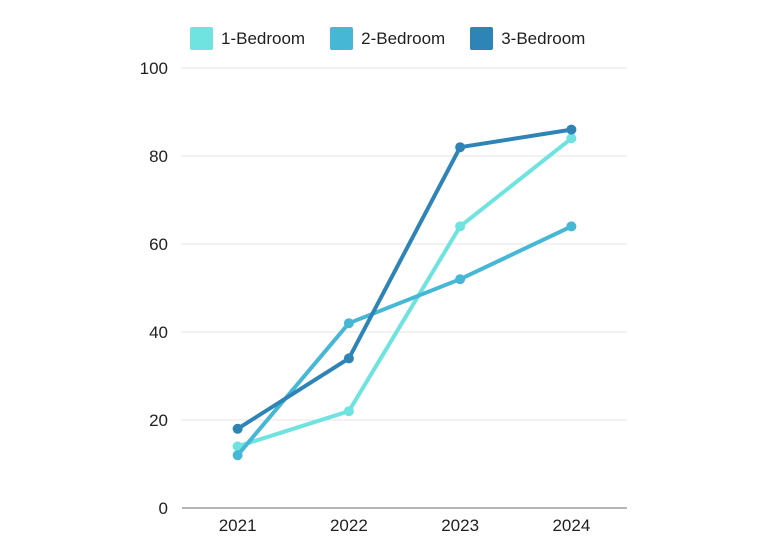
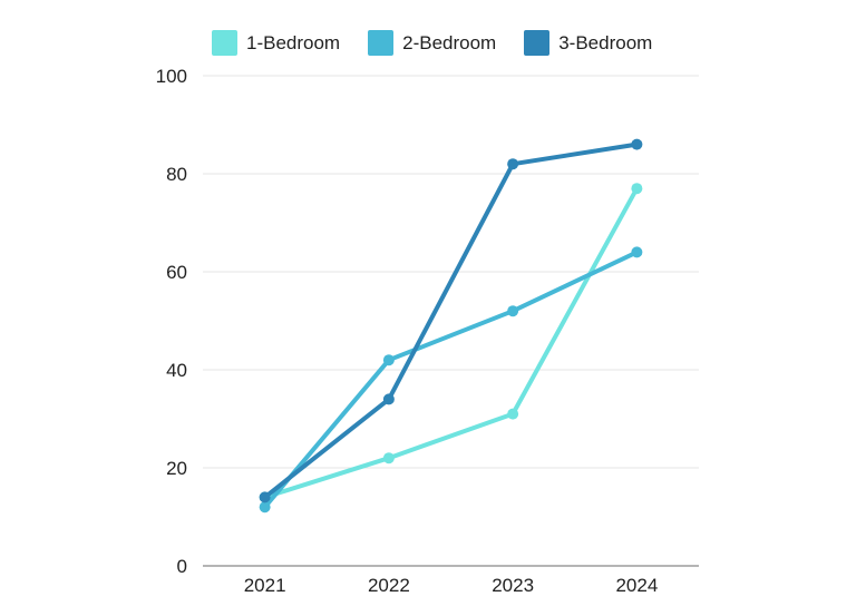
3-Bedroom/2021: 18 -> 14
1-Bedroom/2023: 64 -> 31
1-Bedroom/2024: 84 -> 77
